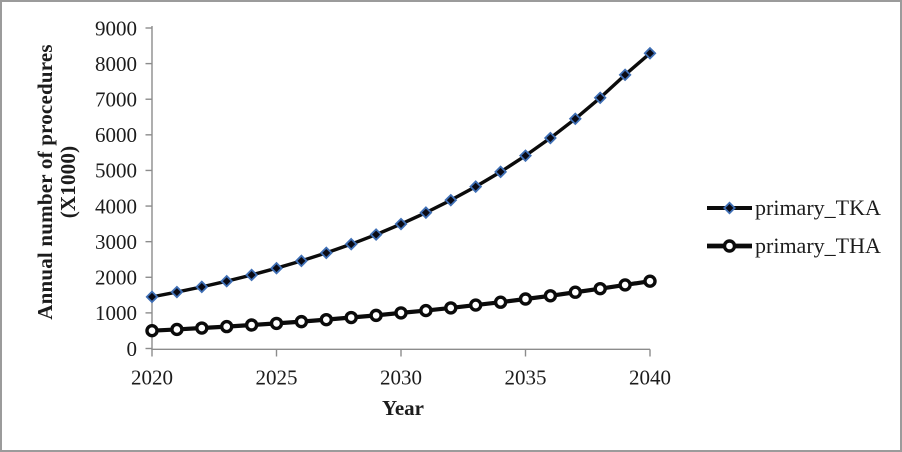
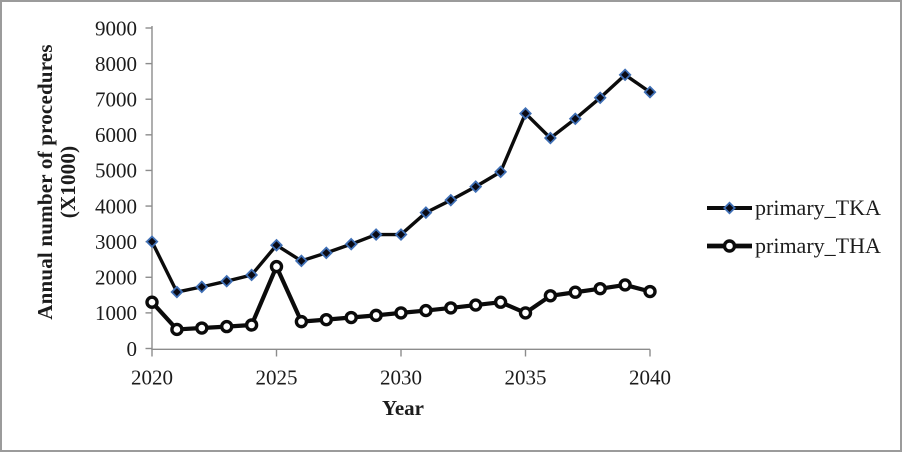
primary_TKA/2020: 1400 -> 3000
primary_THA/2020: 500 -> 1300
primary_TKA/2025: 2300 -> 2900
primary_THA/2025: 700 -> 2300
primary_TKA/2030: 3500 -> 3200
primary_TKA/2035: 5400 -> 6600
primary_THA/2035: 1400 -> 1000
primary_TKA/2040: 8300 -> 7200
primary_THA/2040: 1900 -> 1600
